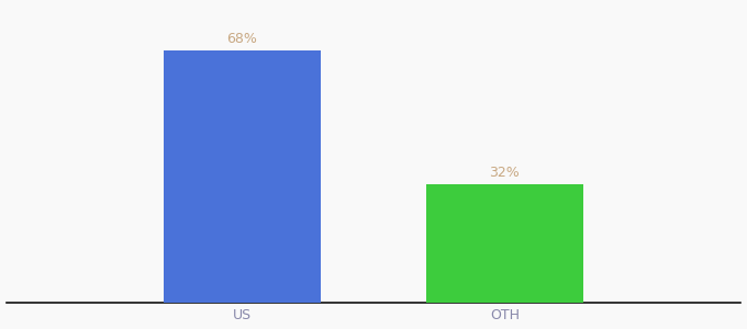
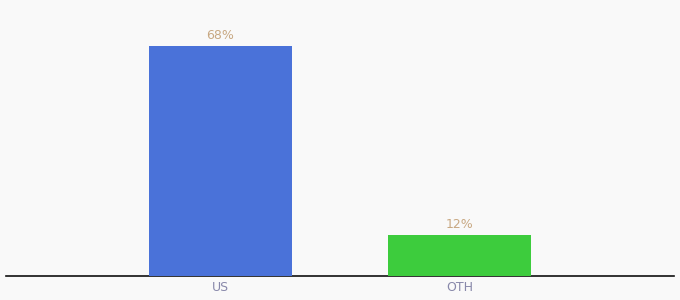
OTH: 32% -> 12%
